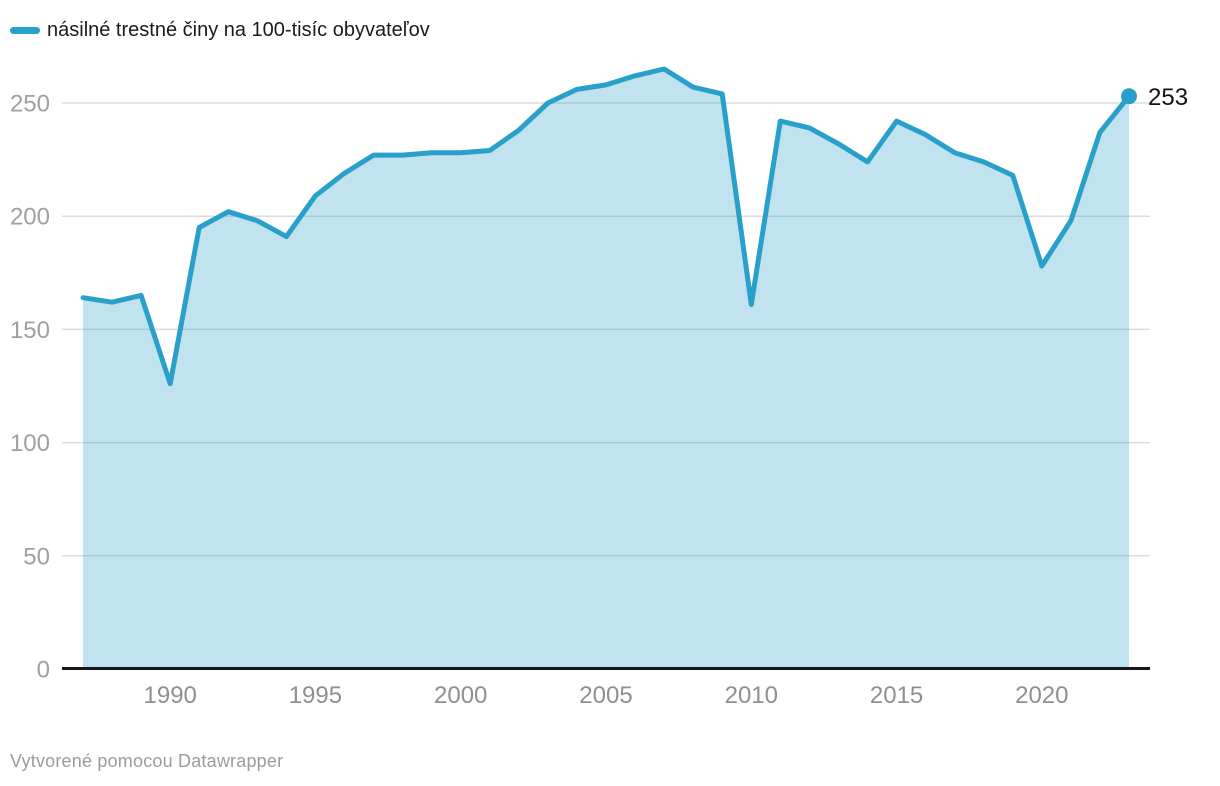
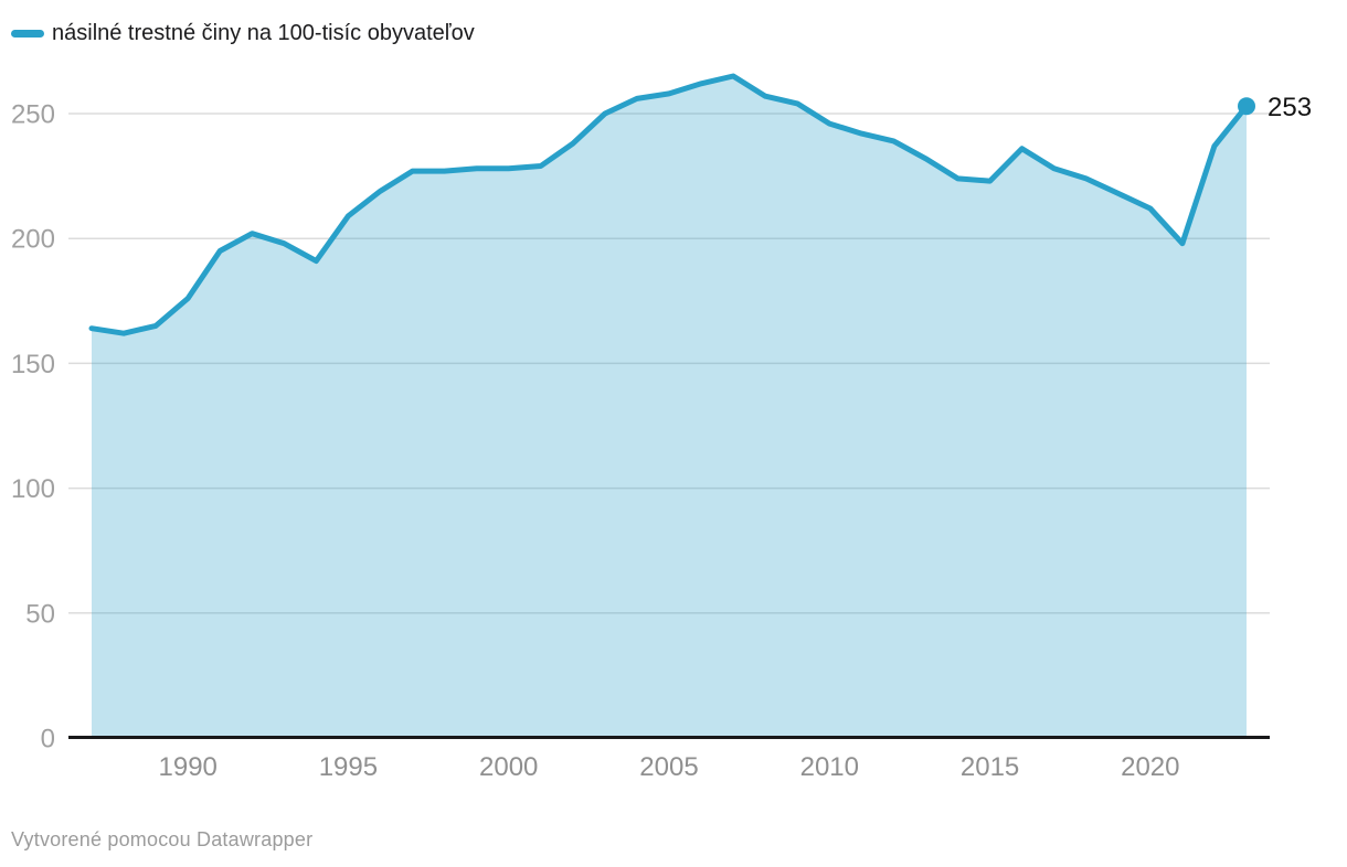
1990: 126 -> 176
2010: 161 -> 246
2015: 242 -> 223
2020: 178 -> 212
